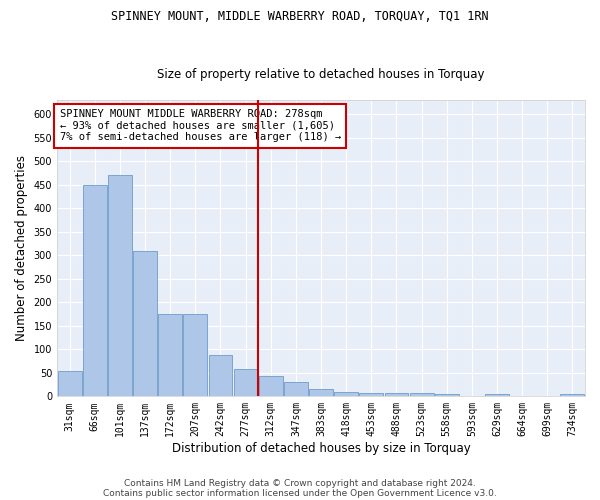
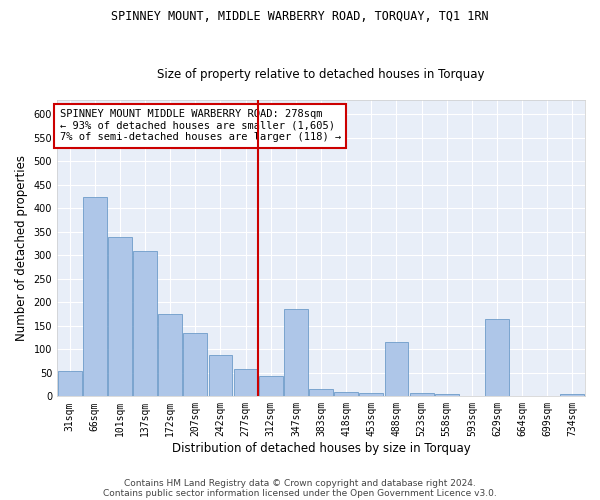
66sqm: 450 -> 425
101sqm: 470 -> 340
207sqm: 175 -> 135
347sqm: 30 -> 185
488sqm: 8 -> 115
629sqm: 4 -> 165
